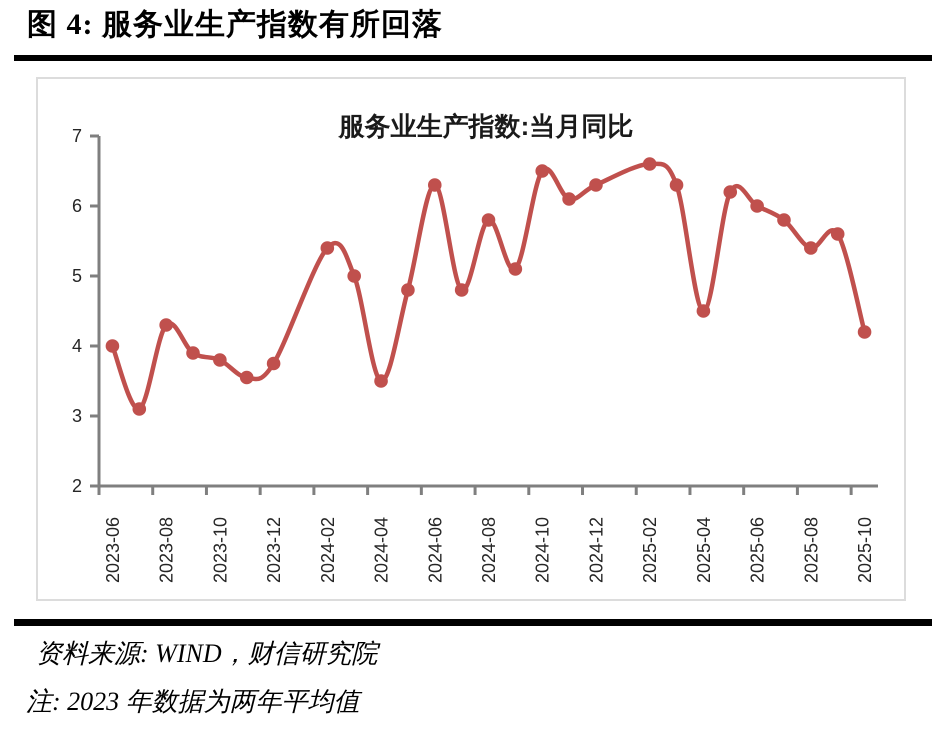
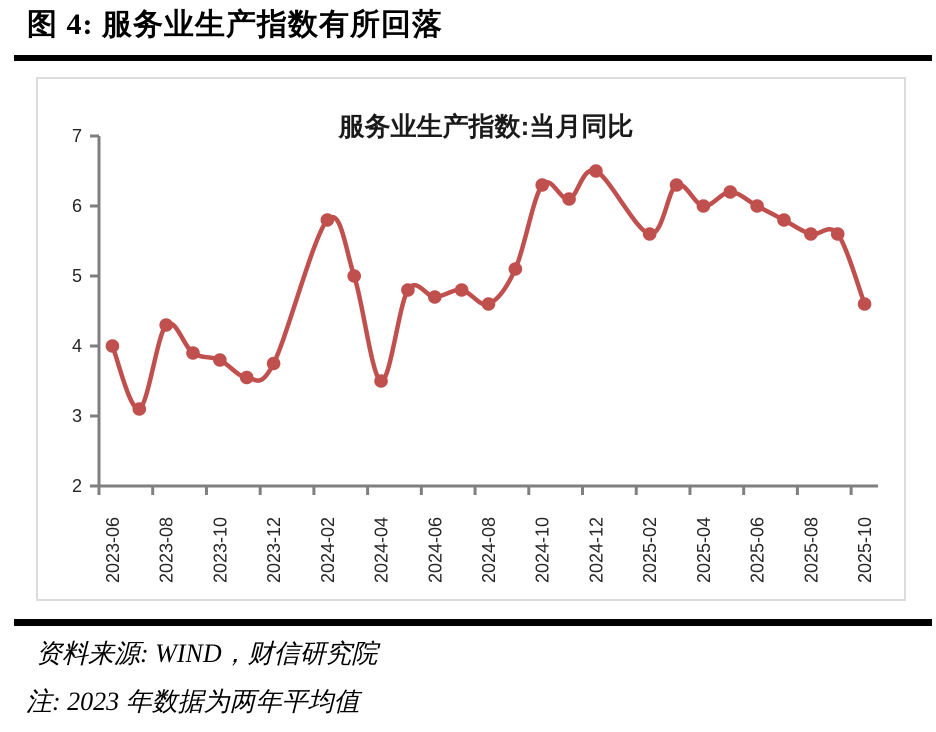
2024-02: 5.4 -> 5.8
2024-06: 6.3 -> 4.7
2024-08: 5.8 -> 4.6
2024-10: 6.5 -> 6.3
2024-12: 6.3 -> 6.5
2025-02: 6.6 -> 5.6
2025-04: 4.5 -> 6.0
2025-08: 5.4 -> 5.6
2025-10: 4.2 -> 4.6
